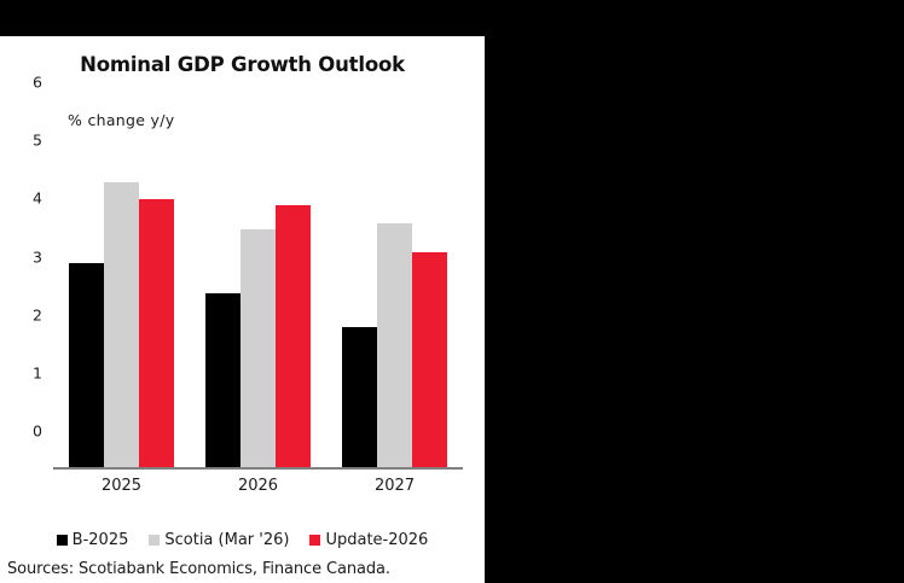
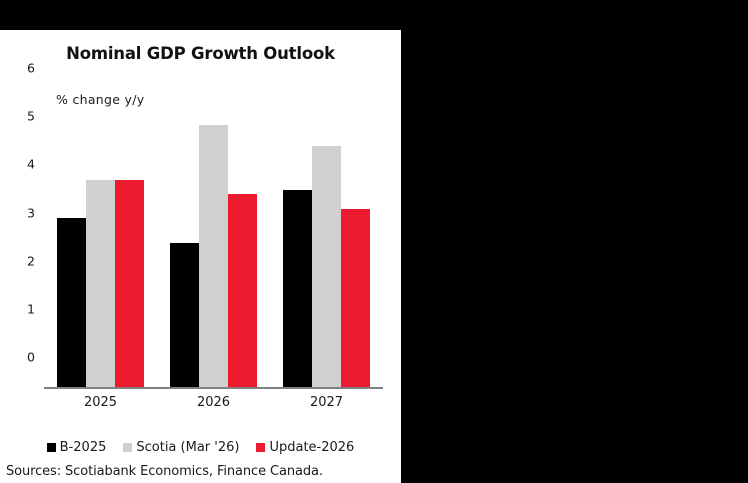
Scotia (Mar '26)/2025: 4.9 -> 4.3
Update-2026/2025: 4.6 -> 4.3
Scotia (Mar '26)/2026: 4.1 -> 5.5
Update-2026/2026: 4.5 -> 4.0
B-2025/2027: 2.4 -> 4.1
Scotia (Mar '26)/2027: 4.2 -> 5.0
